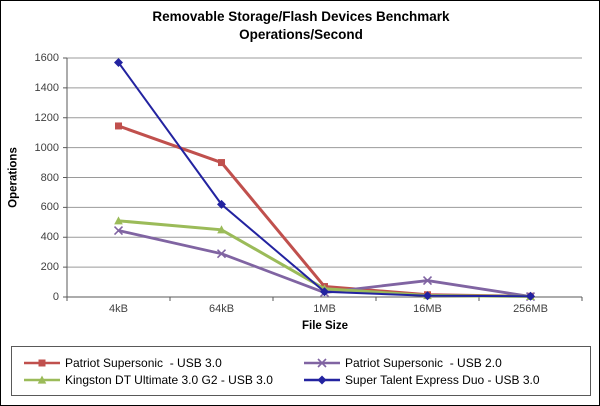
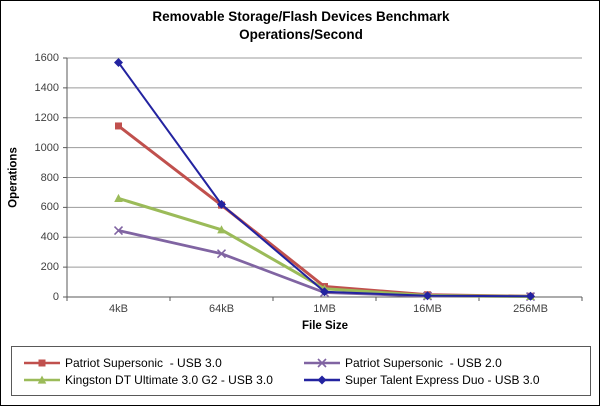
Kingston DT Ultimate 3.0 G2 - USB 3.0/4kB: 510 -> 660
Patriot Supersonic - USB 3.0/64kB: 900 -> 620
Patriot Supersonic - USB 2.0/16MB: 110 -> 10
